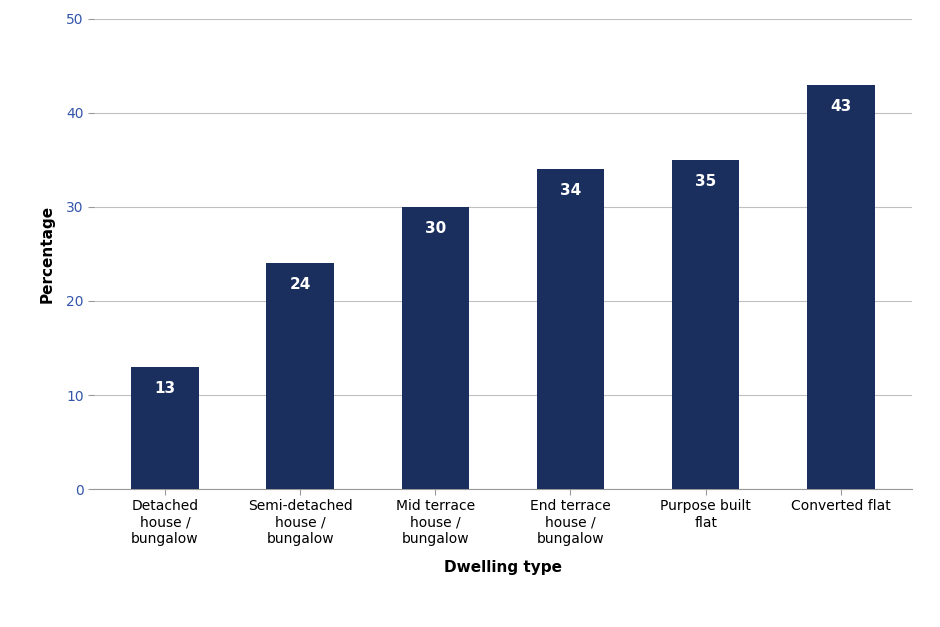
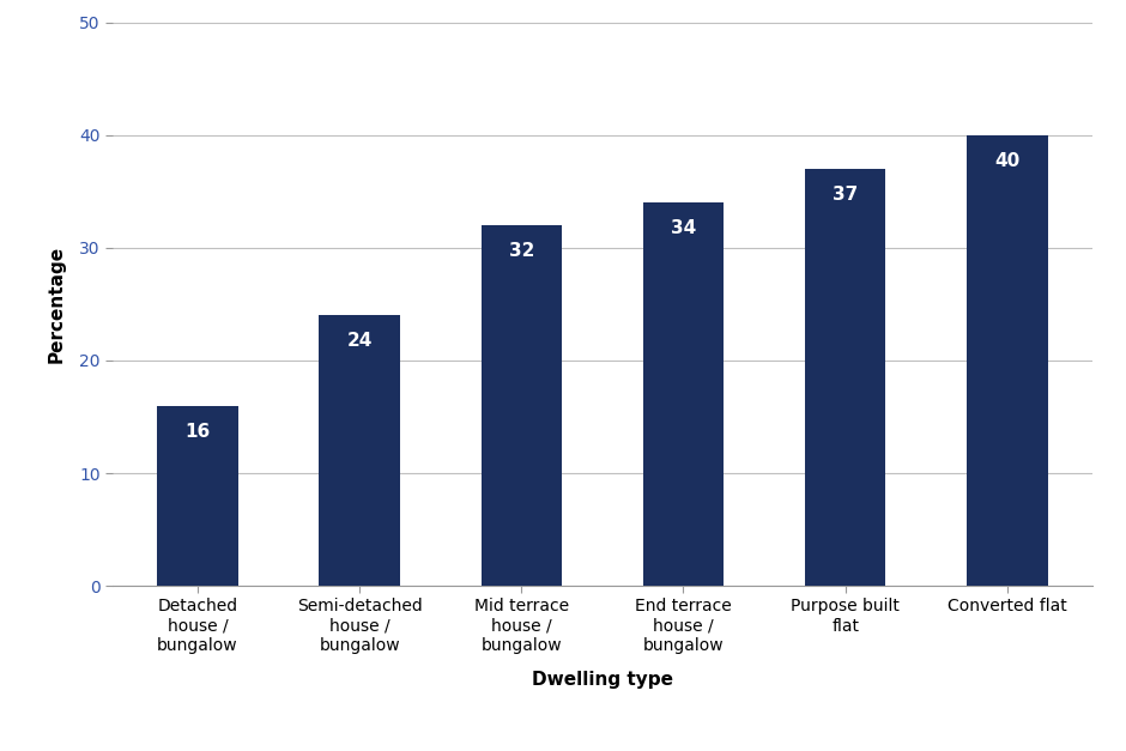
Detached house / bungalow: 13 -> 16
Mid terrace house / bungalow: 30 -> 32
Purpose built flat: 35 -> 37
Converted flat: 43 -> 40
